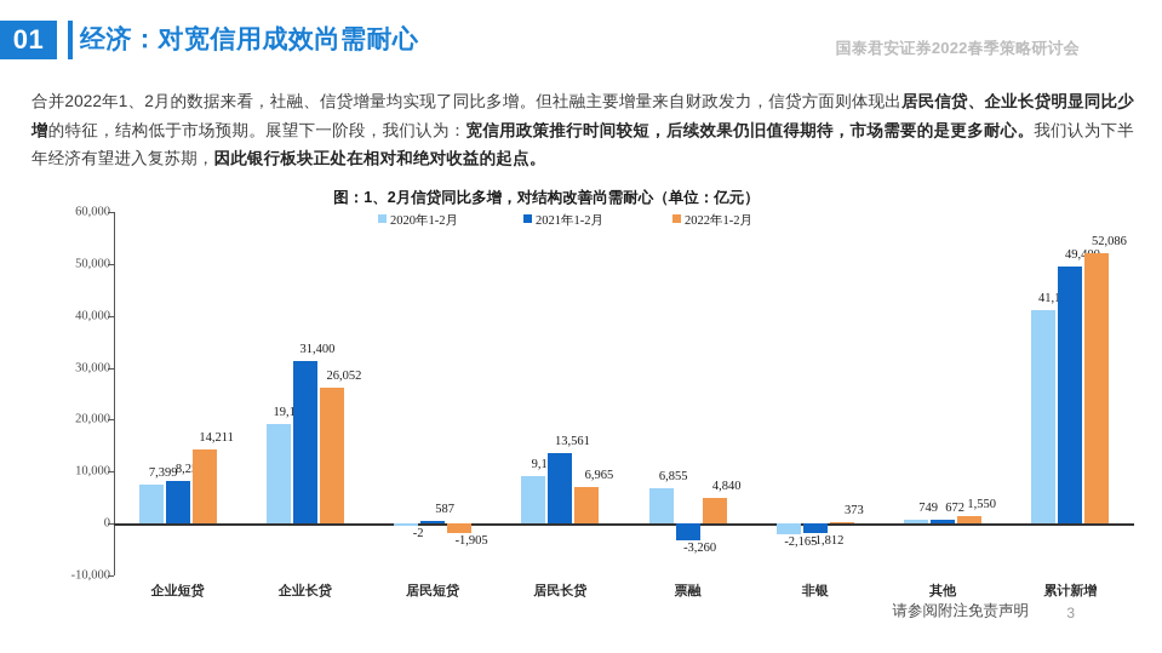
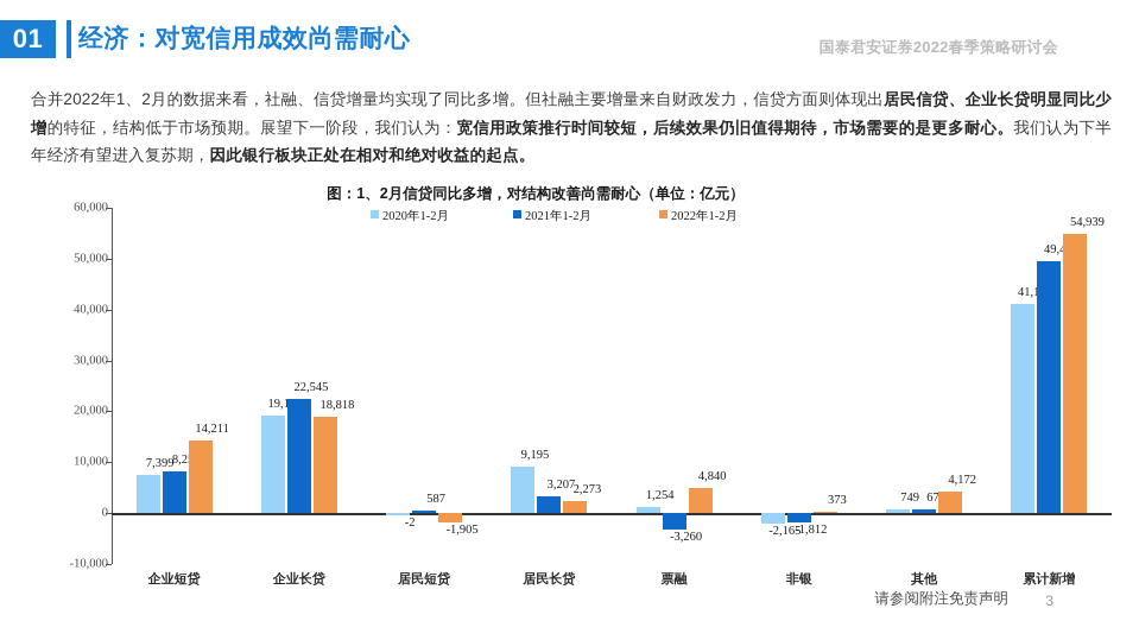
2021年1-2月/企业长贷: 31,400 -> 22,545
2022年1-2月/企业长贷: 26,052 -> 18,818
2021年1-2月/居民长贷: 13,561 -> 3,207
2022年1-2月/居民长贷: 6,965 -> 2,273
2020年1-2月/票融: 6,855 -> 1,254
2022年1-2月/其他: 1,550 -> 4,172
2022年1-2月/累计新增: 52,086 -> 54,939
